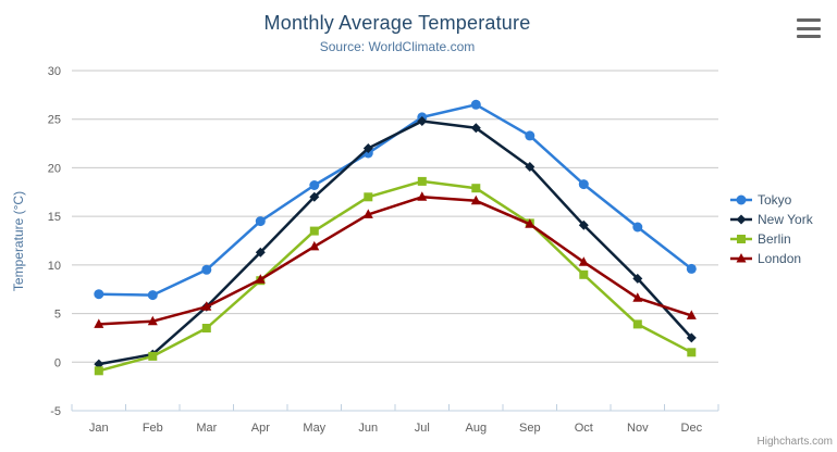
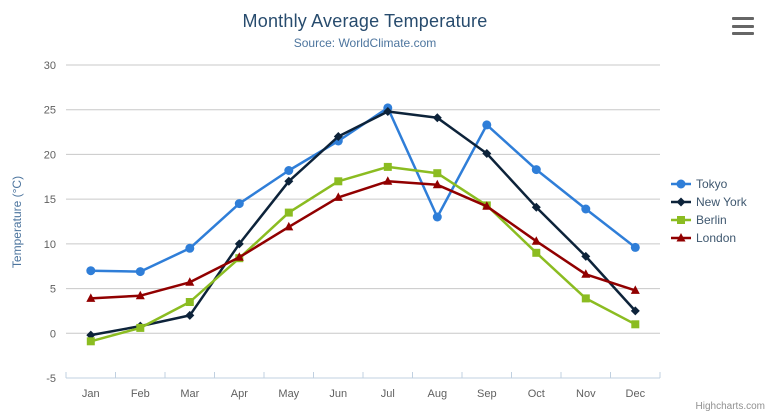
New York/Mar: 6 -> 2
New York/Apr: 11 -> 10
Tokyo/Aug: 26 -> 13
